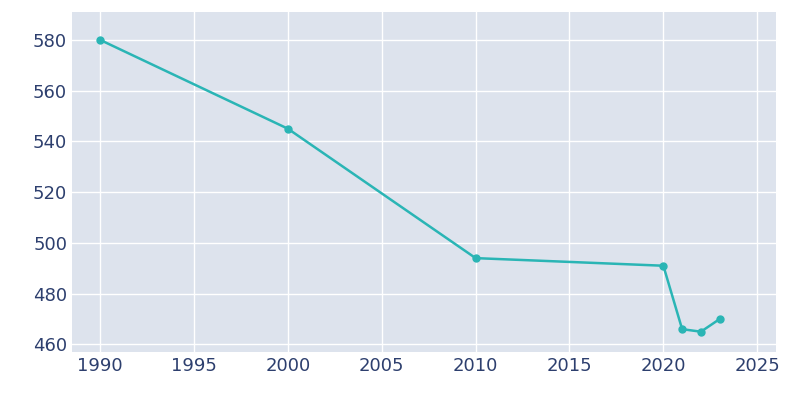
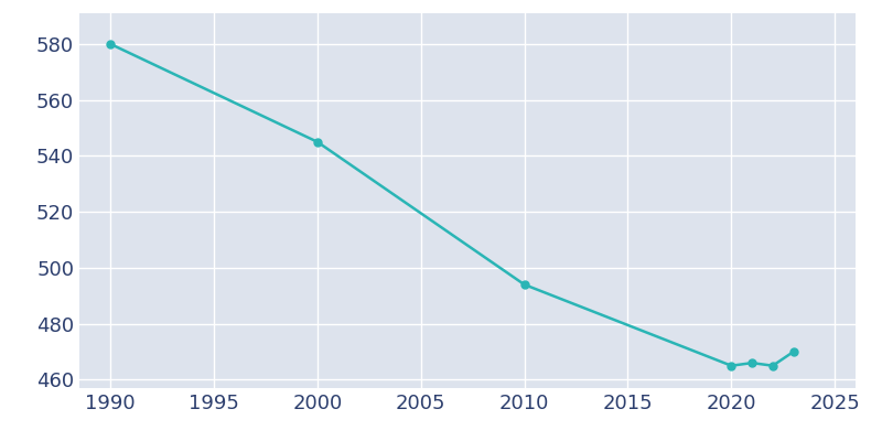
2020: 491 -> 465
